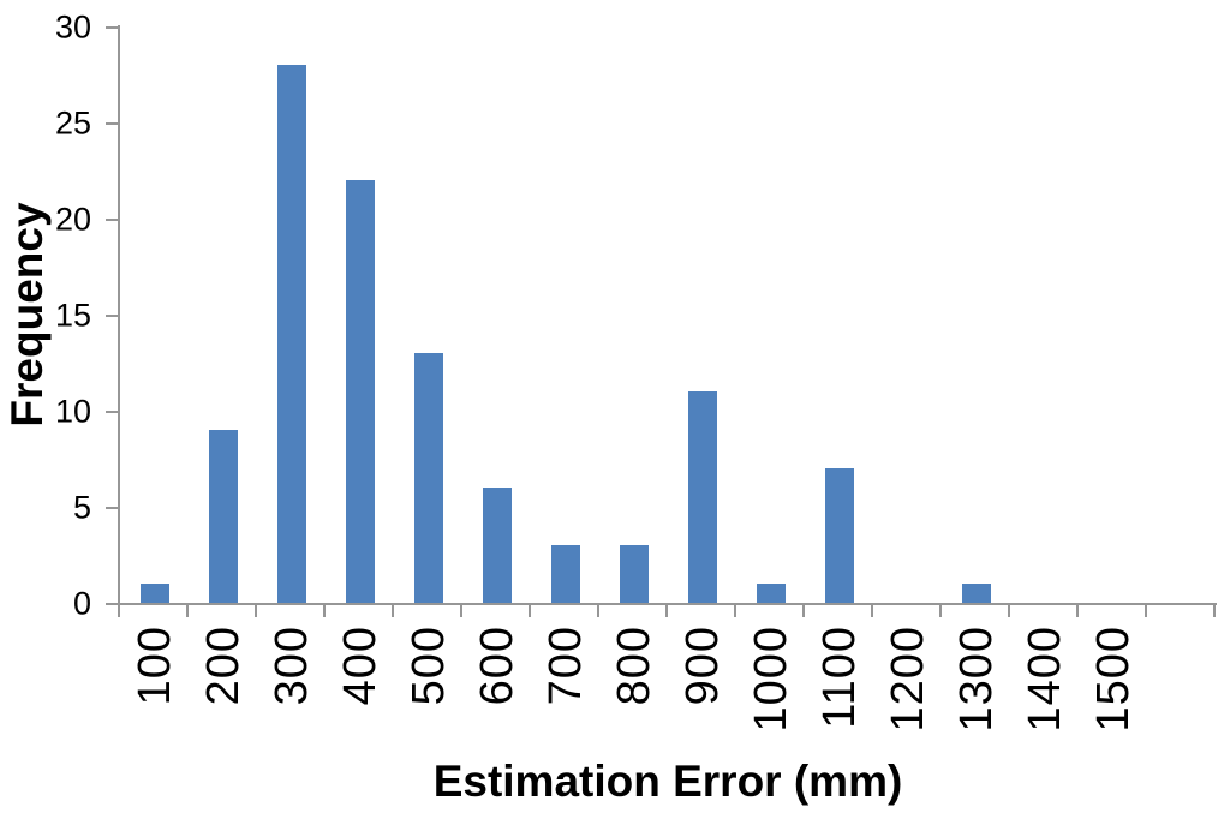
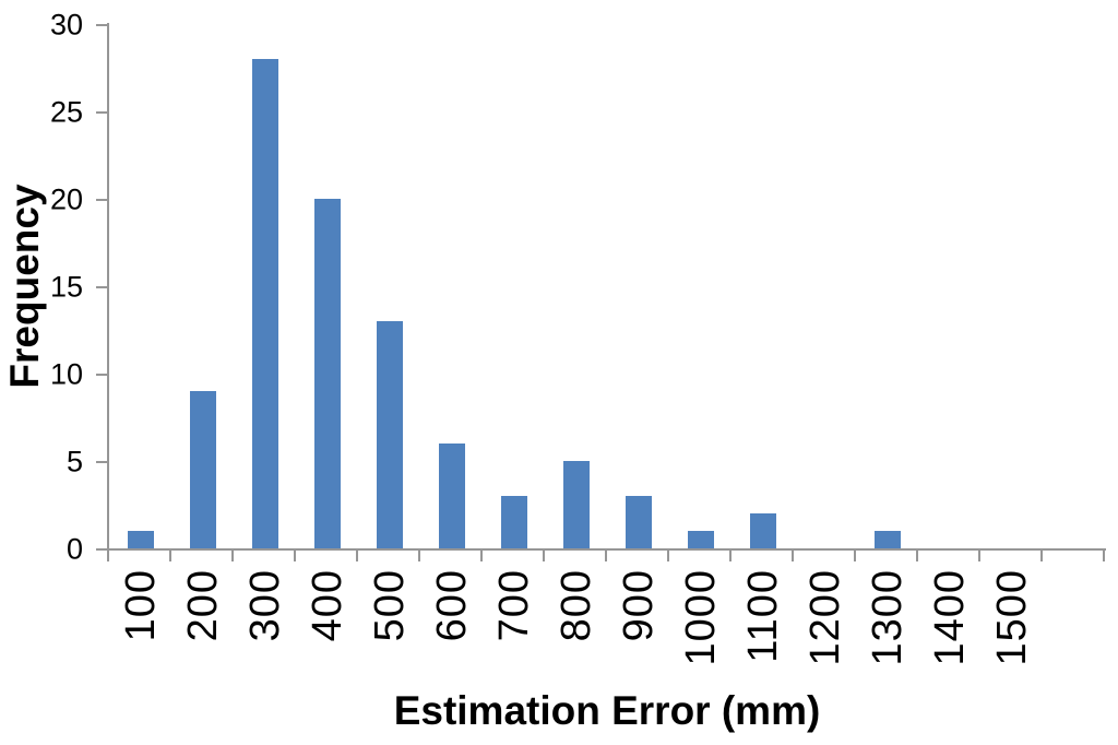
400: 22 -> 20
800: 3 -> 5
900: 11 -> 3
1100: 7 -> 2
